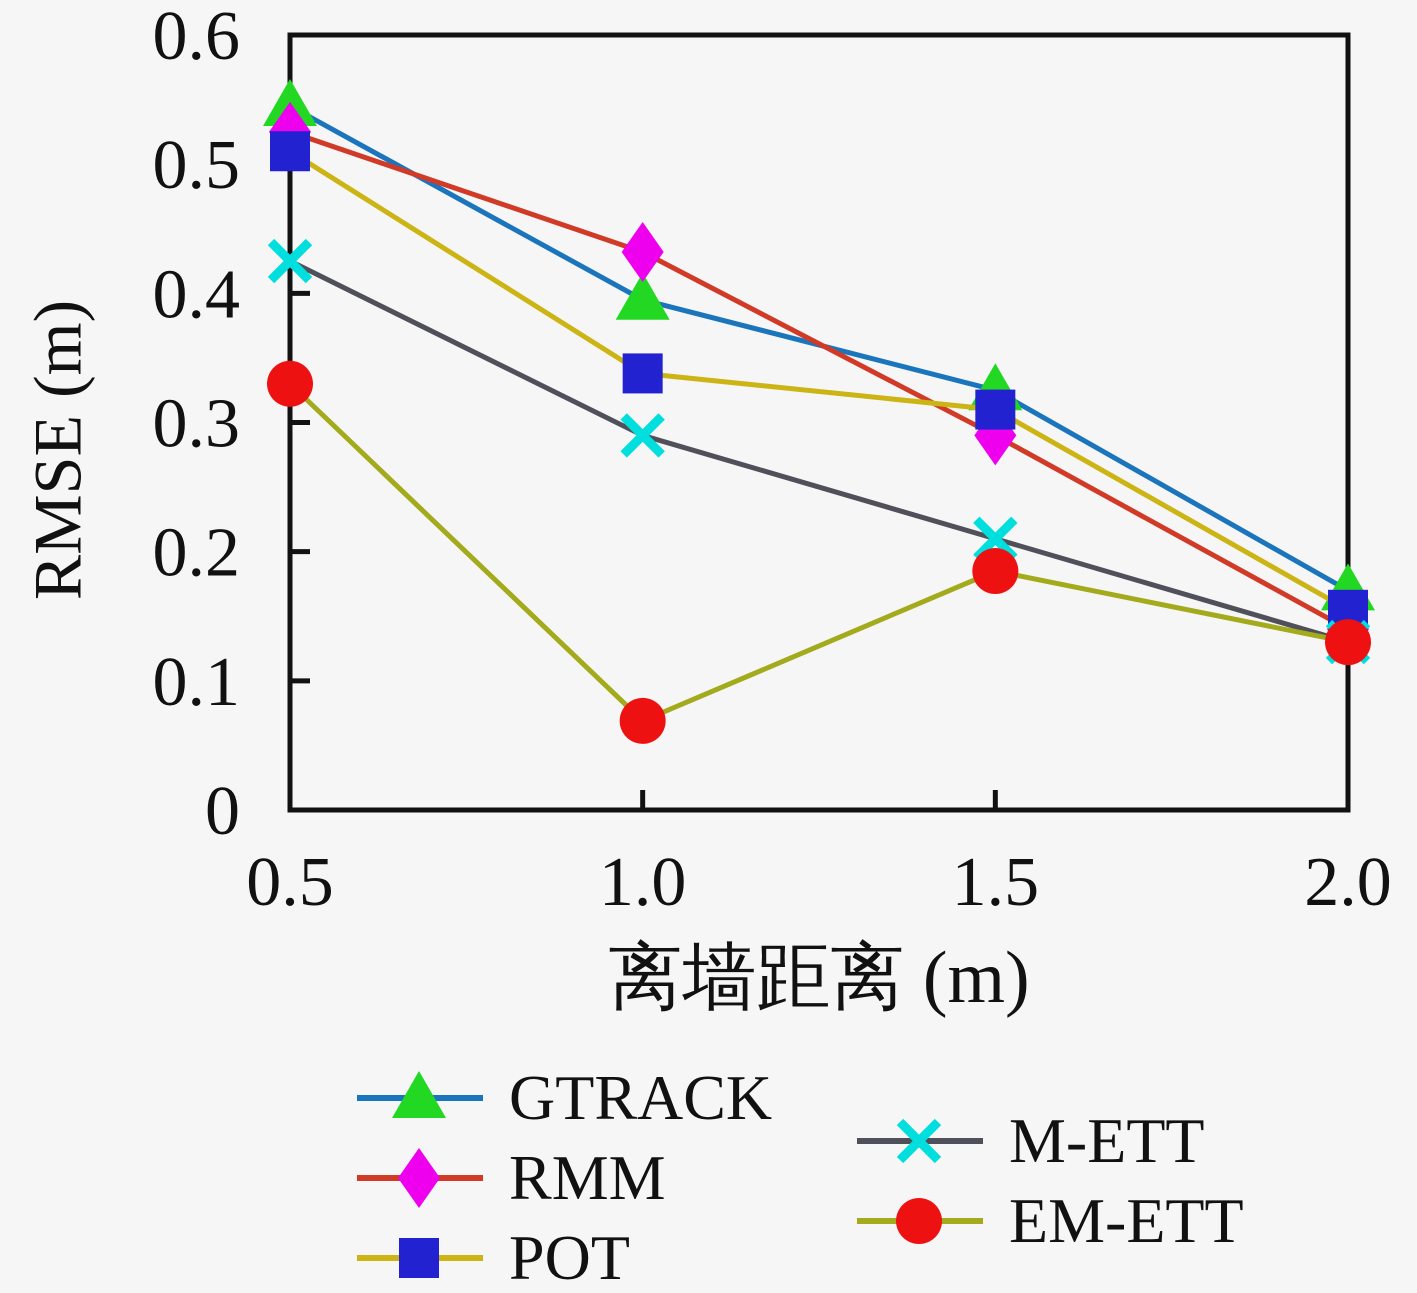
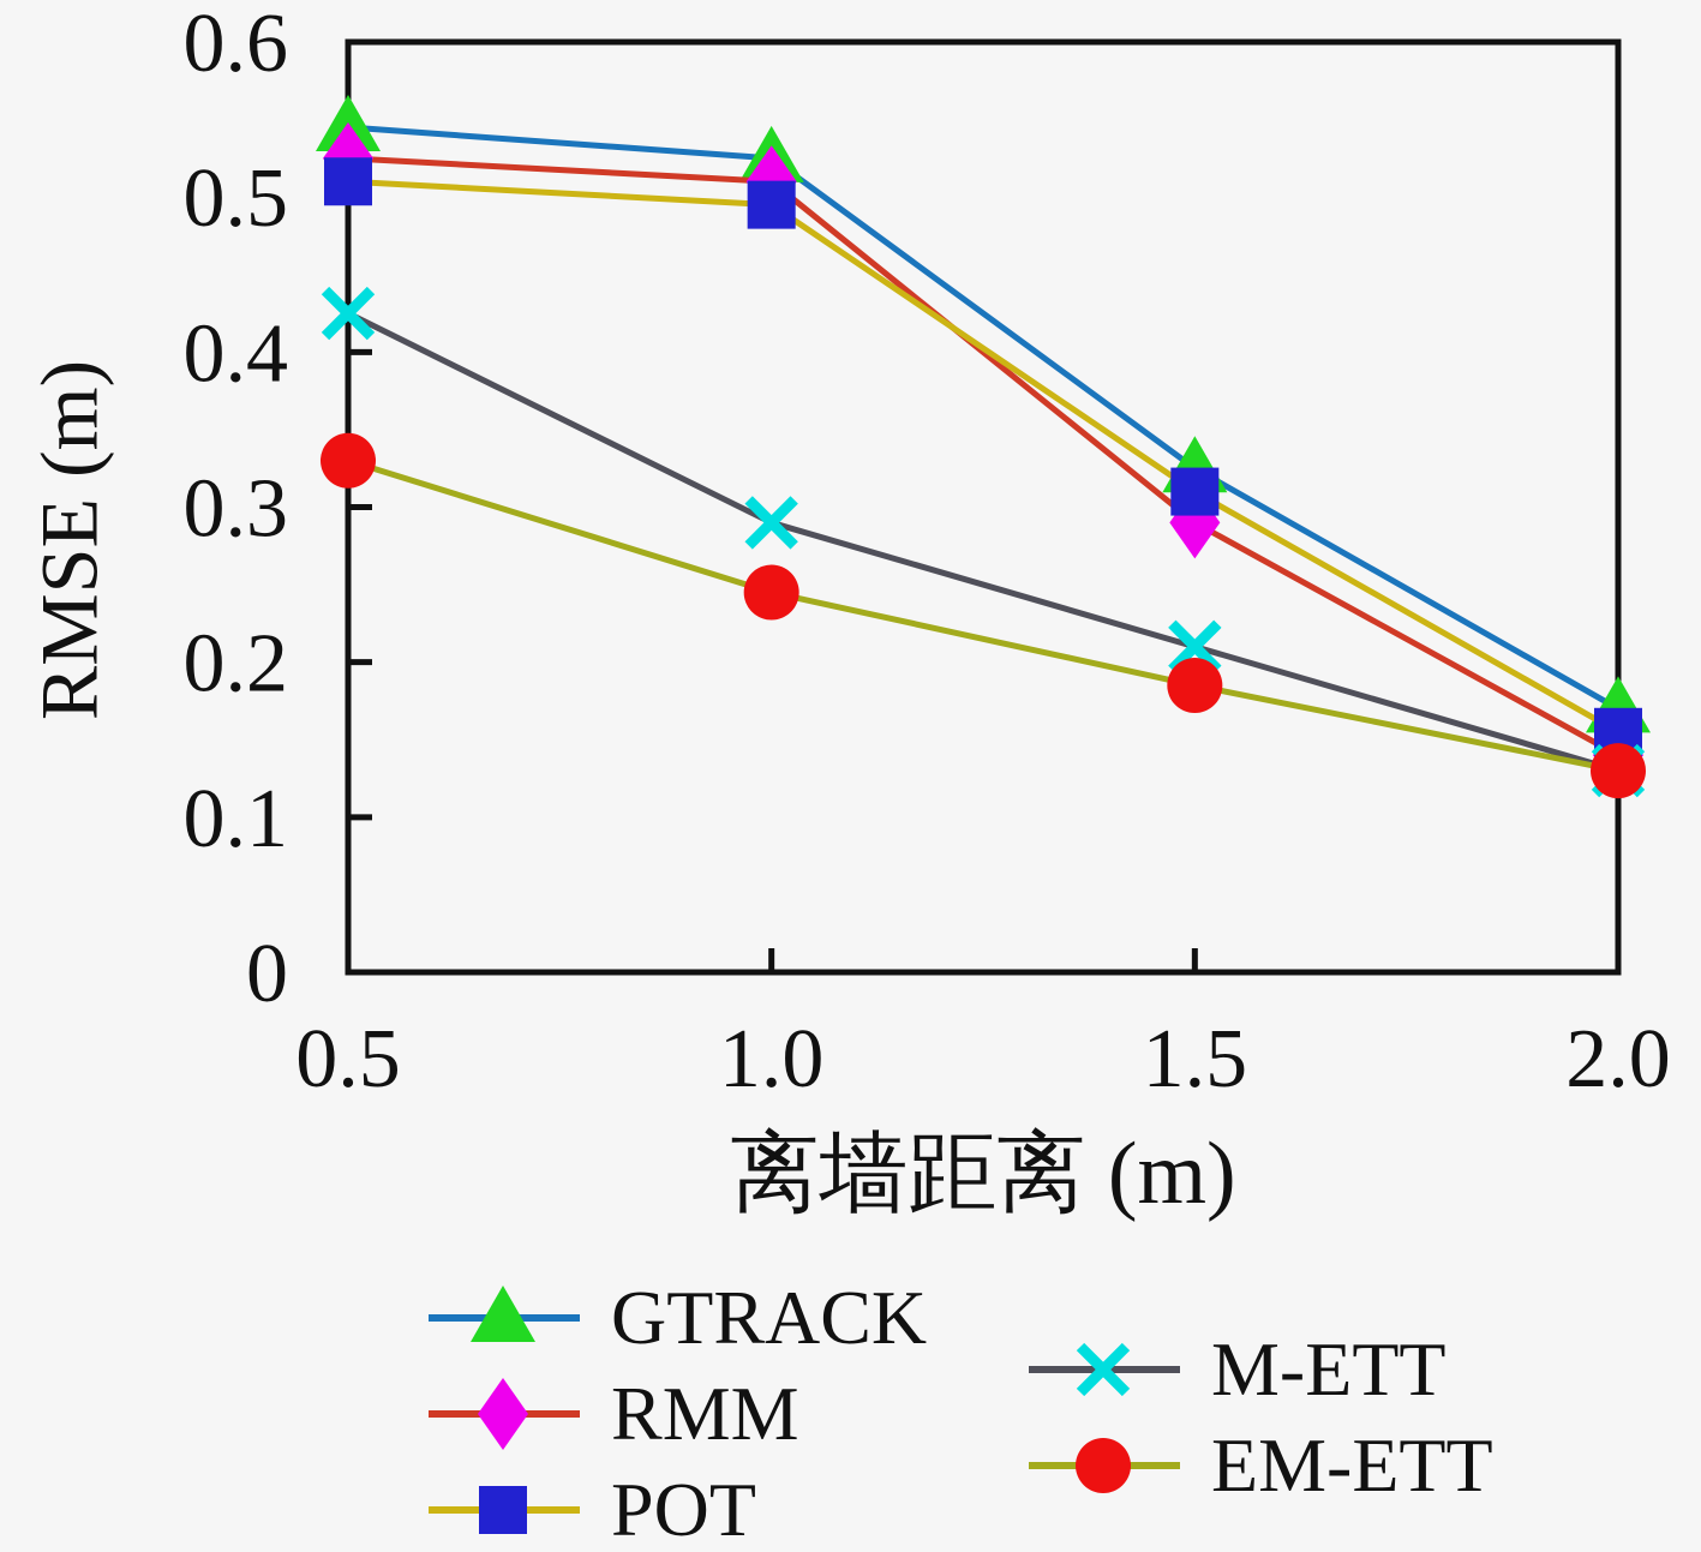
GTRACK/1.0: 0.395 -> 0.525
RMM/1.0: 0.432 -> 0.510
POT/1.0: 0.338 -> 0.495
EM-ETT/1.0: 0.069 -> 0.245
